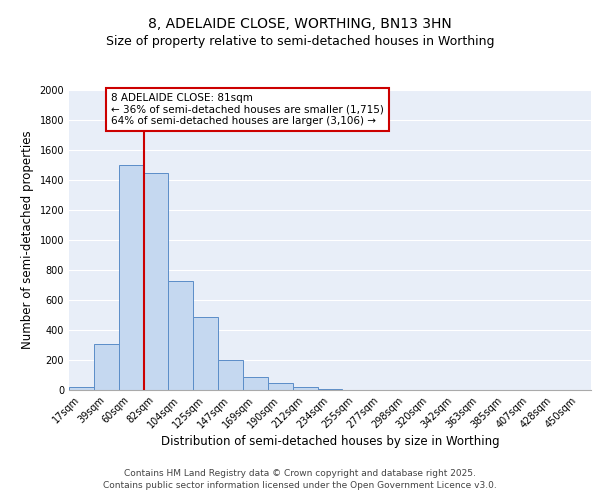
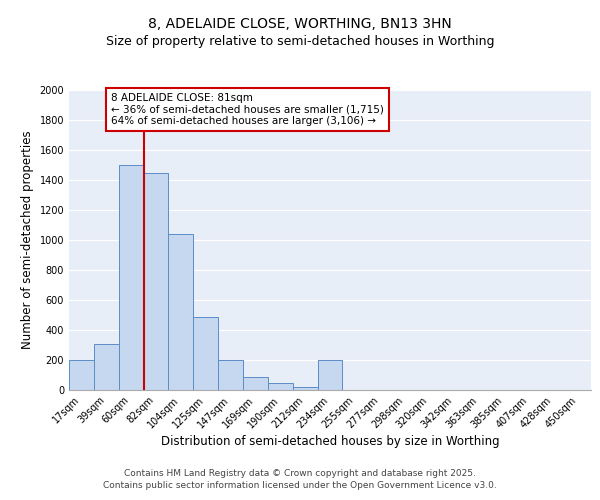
17sqm: 20 -> 200
104sqm: 720 -> 1040
234sqm: 10 -> 200
